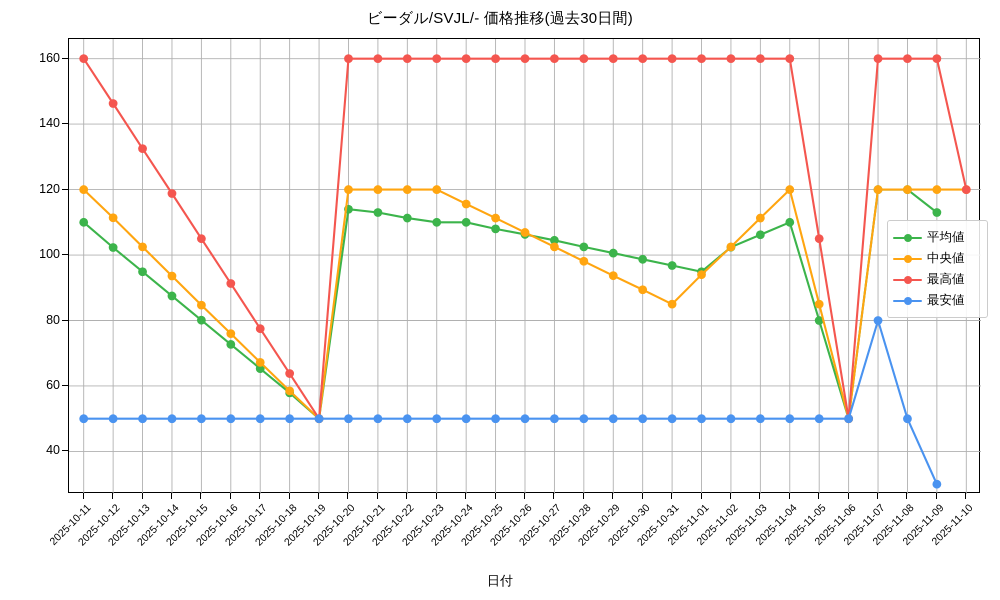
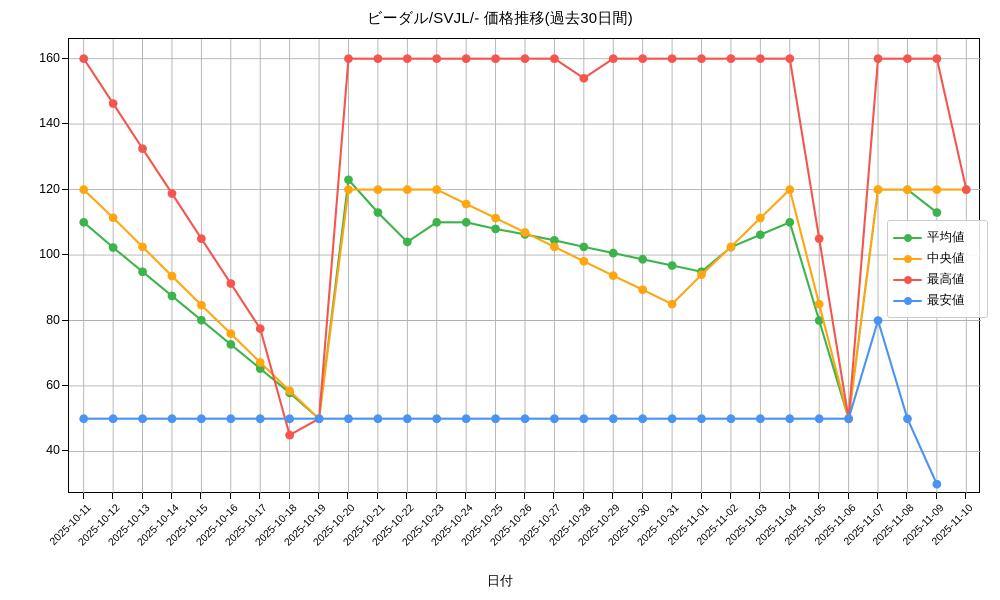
最高値/2025-10-18: 64 -> 45
平均値/2025-10-20: 114 -> 123
平均値/2025-10-22: 111 -> 104
最高値/2025-10-28: 160 -> 154
